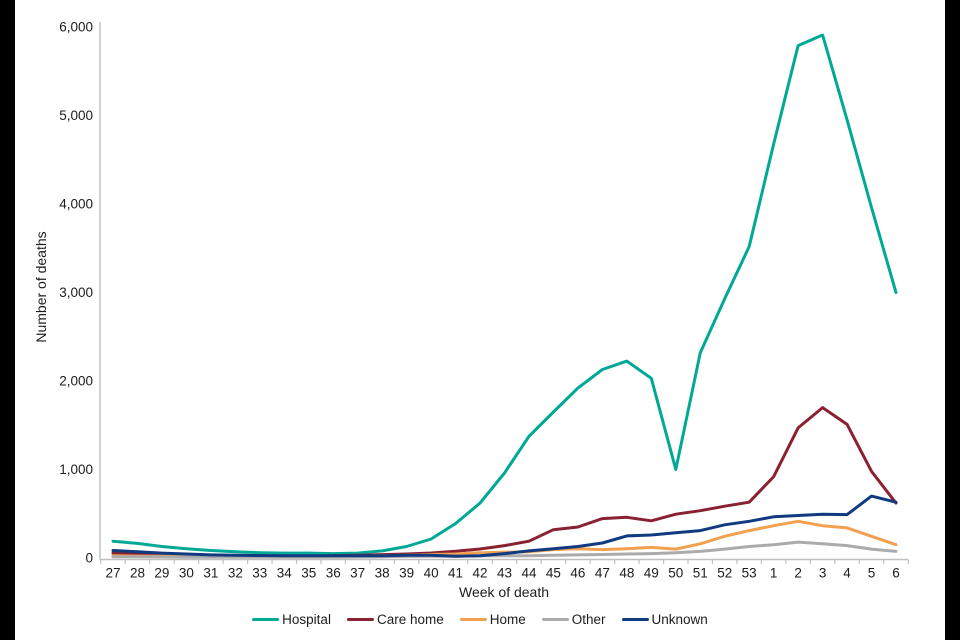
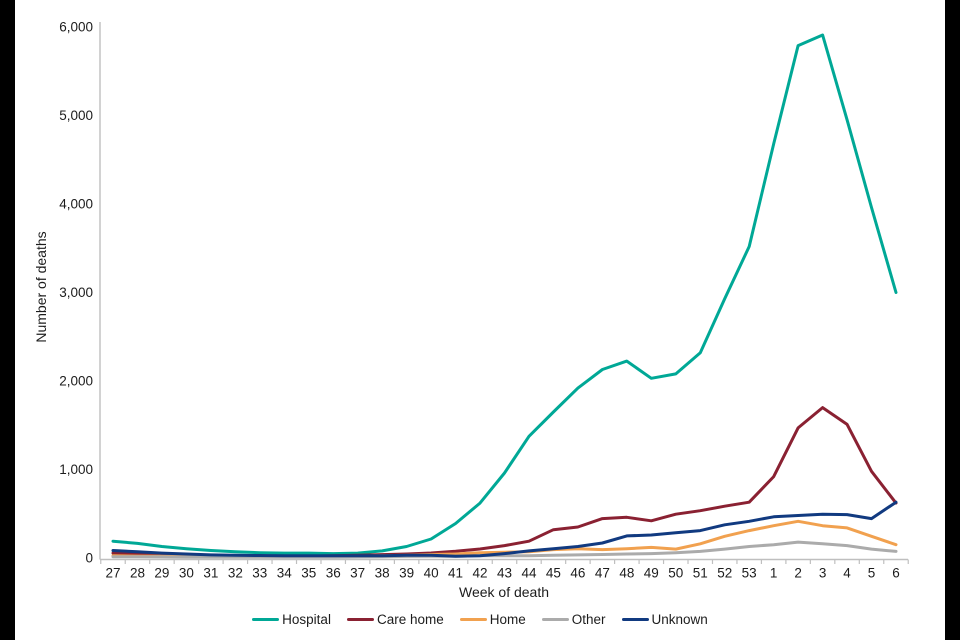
Hospital/50: 1000 -> 2100
Unknown/5: 700 -> 400
